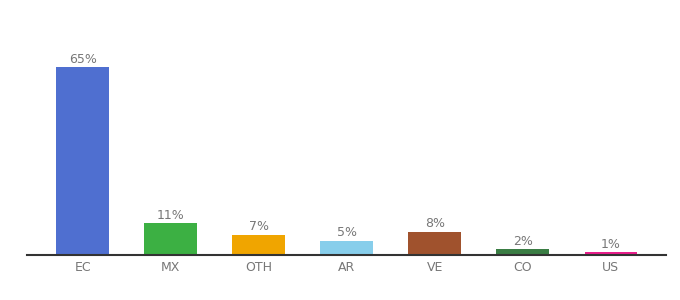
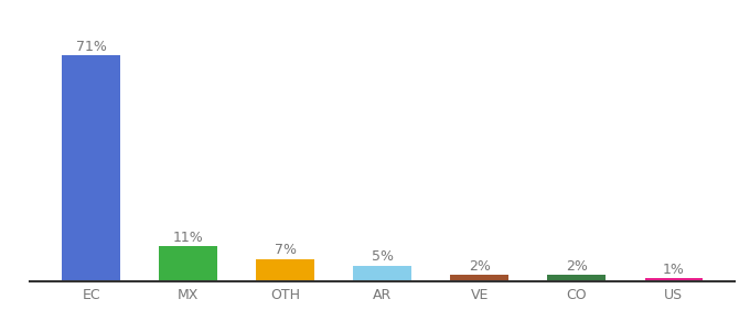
EC: 65% -> 71%
VE: 8% -> 2%
